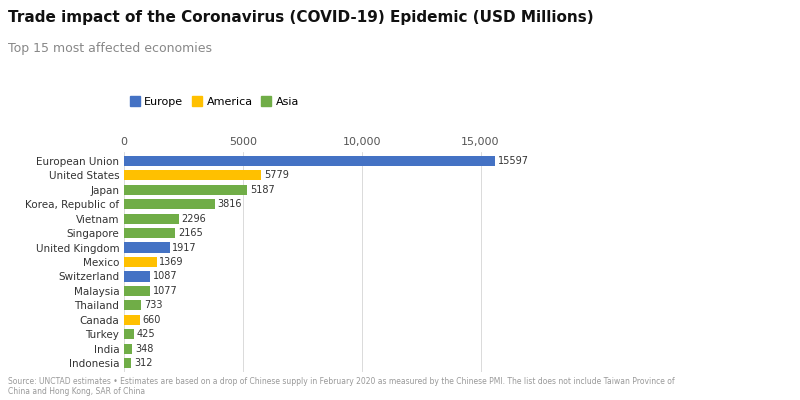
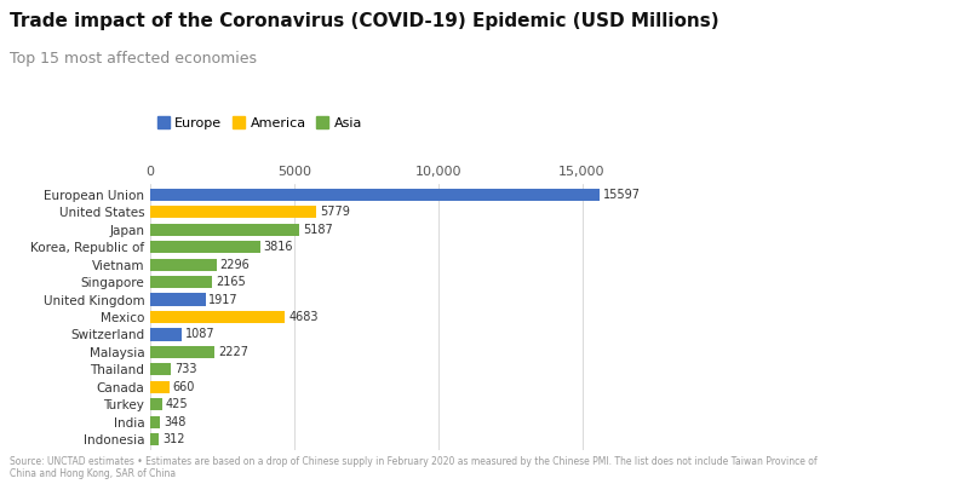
Mexico: 1369 -> 4683
Malaysia: 1077 -> 2227
